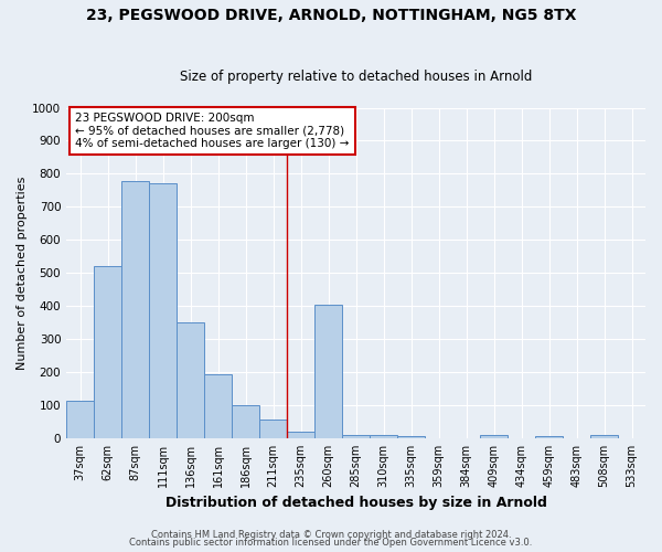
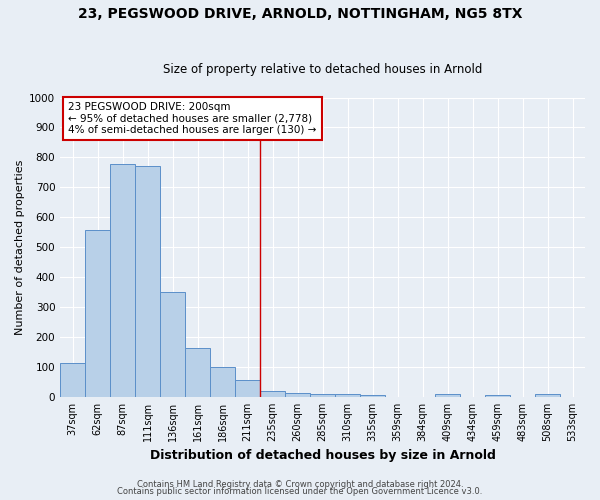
62sqm: 520 -> 558
161sqm: 195 -> 162
260sqm: 405 -> 14
